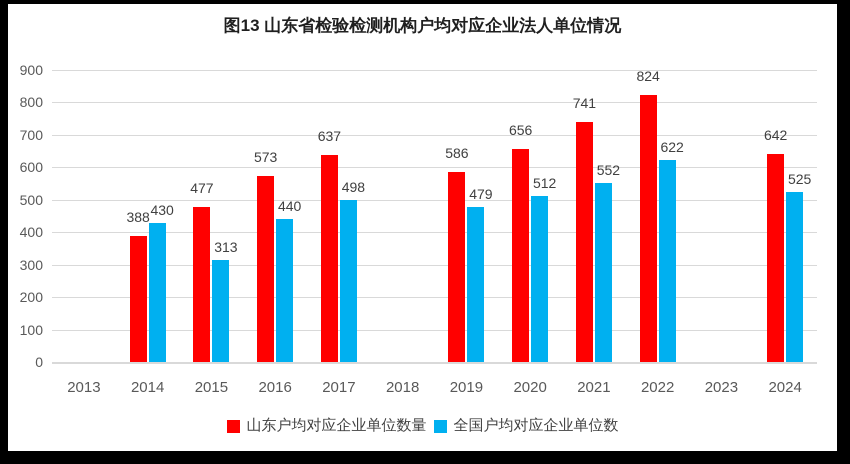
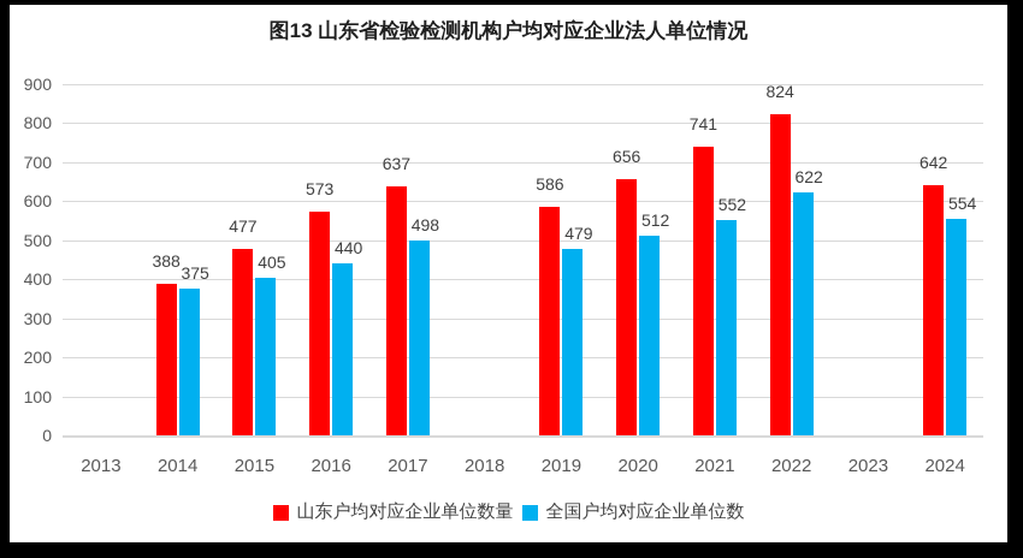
全国户均对应企业单位数/2014: 430 -> 375
全国户均对应企业单位数/2015: 313 -> 405
全国户均对应企业单位数/2024: 525 -> 554
